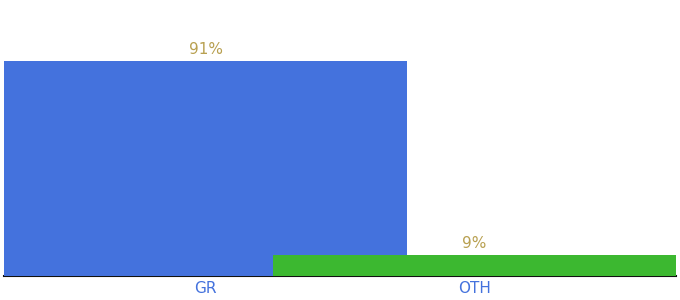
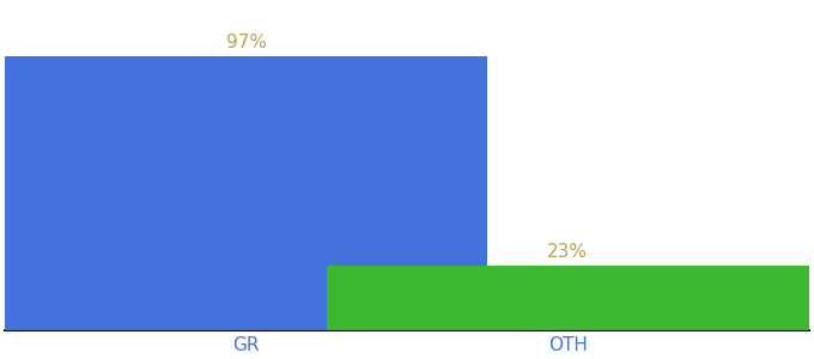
GR: 91% -> 97%
OTH: 9% -> 23%
